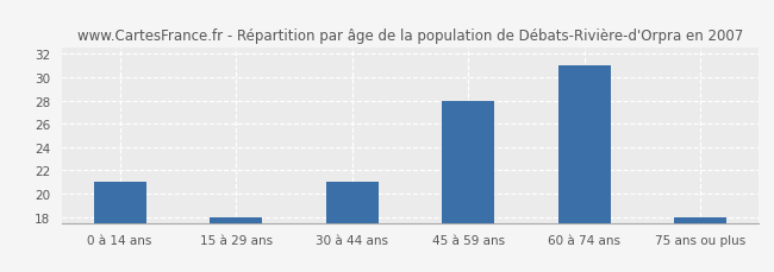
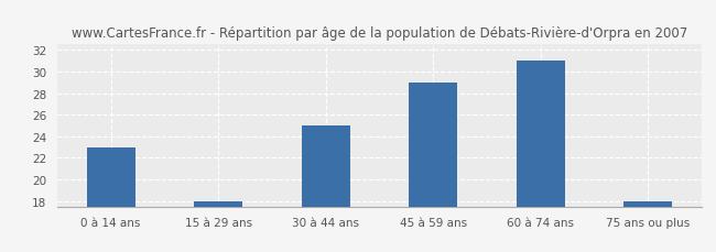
0 à 14 ans: 21 -> 23
30 à 44 ans: 21 -> 25
45 à 59 ans: 28 -> 29
